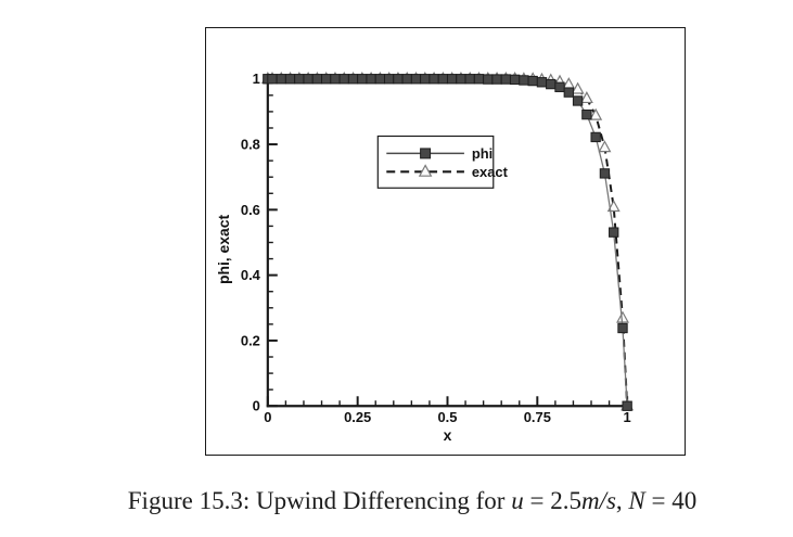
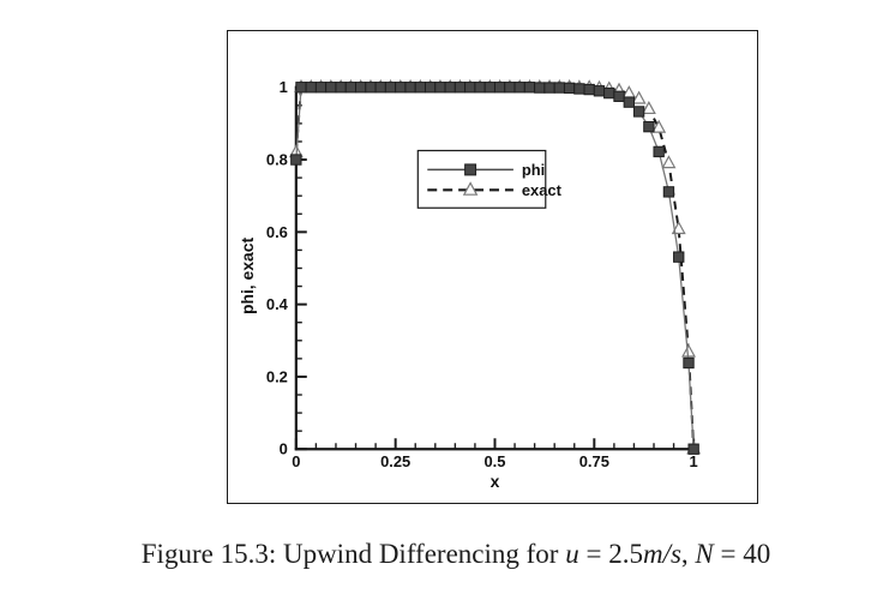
phi/0: 1.00 -> 0.80
exact/0: 1.00 -> 0.82
